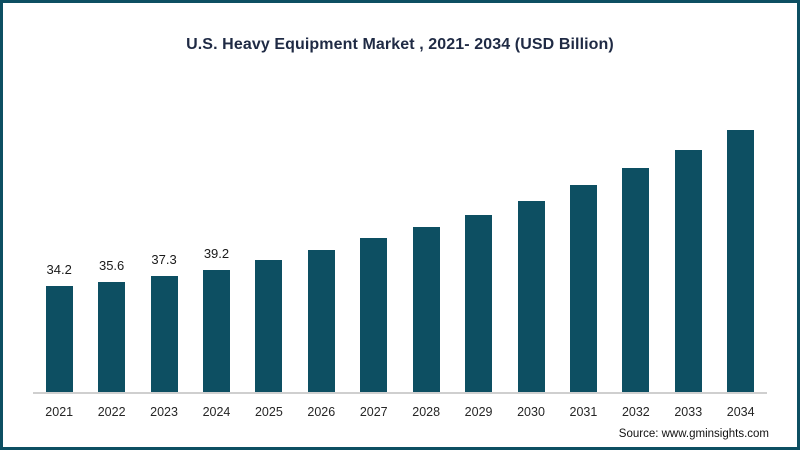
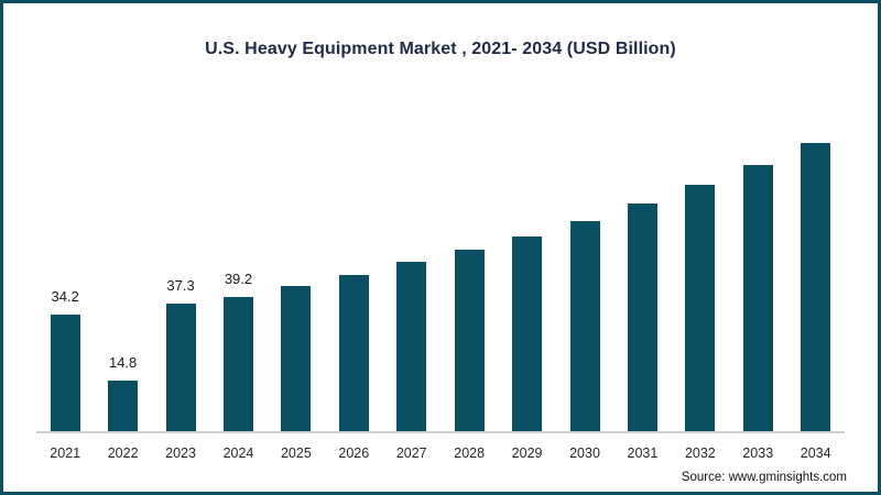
2022: 35.6 -> 14.8
